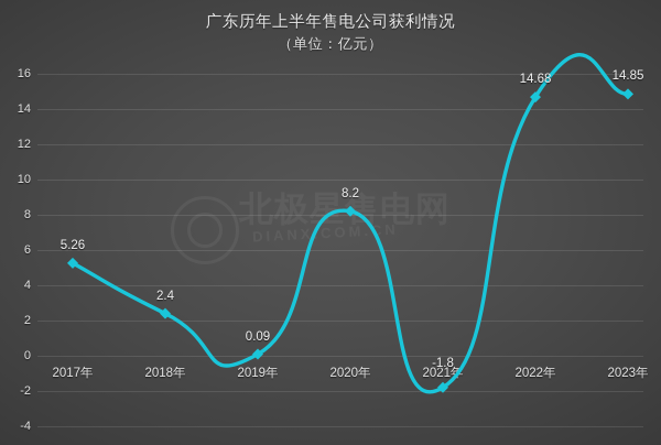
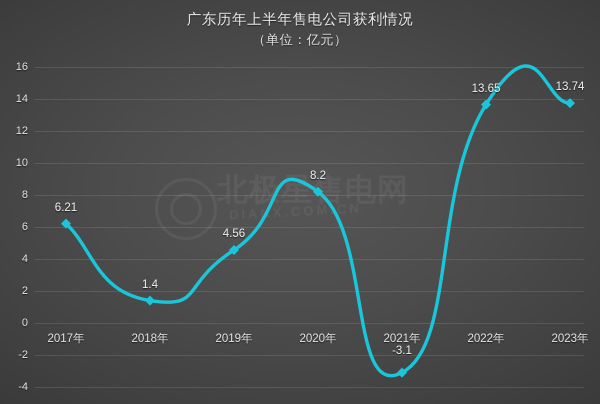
2017年: 5.26 -> 6.21
2018年: 2.4 -> 1.4
2019年: 0.09 -> 4.56
2021年: -1.8 -> -3.1
2022年: 14.68 -> 13.65
2023年: 14.85 -> 13.74
